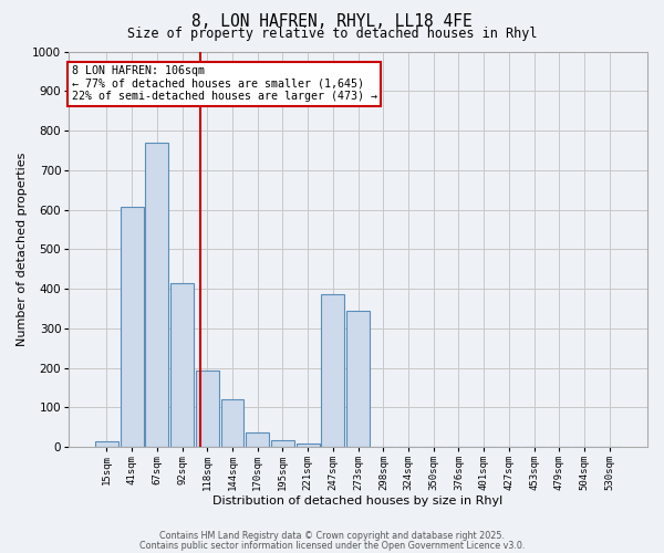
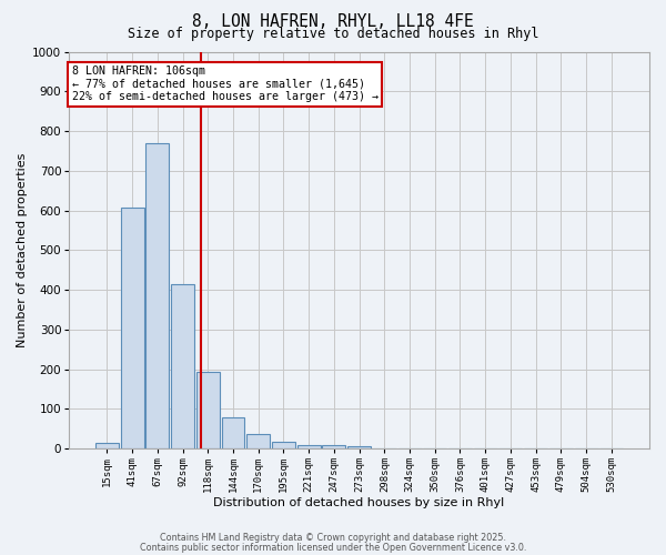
144sqm: 120 -> 78
247sqm: 385 -> 10
273sqm: 345 -> 7
